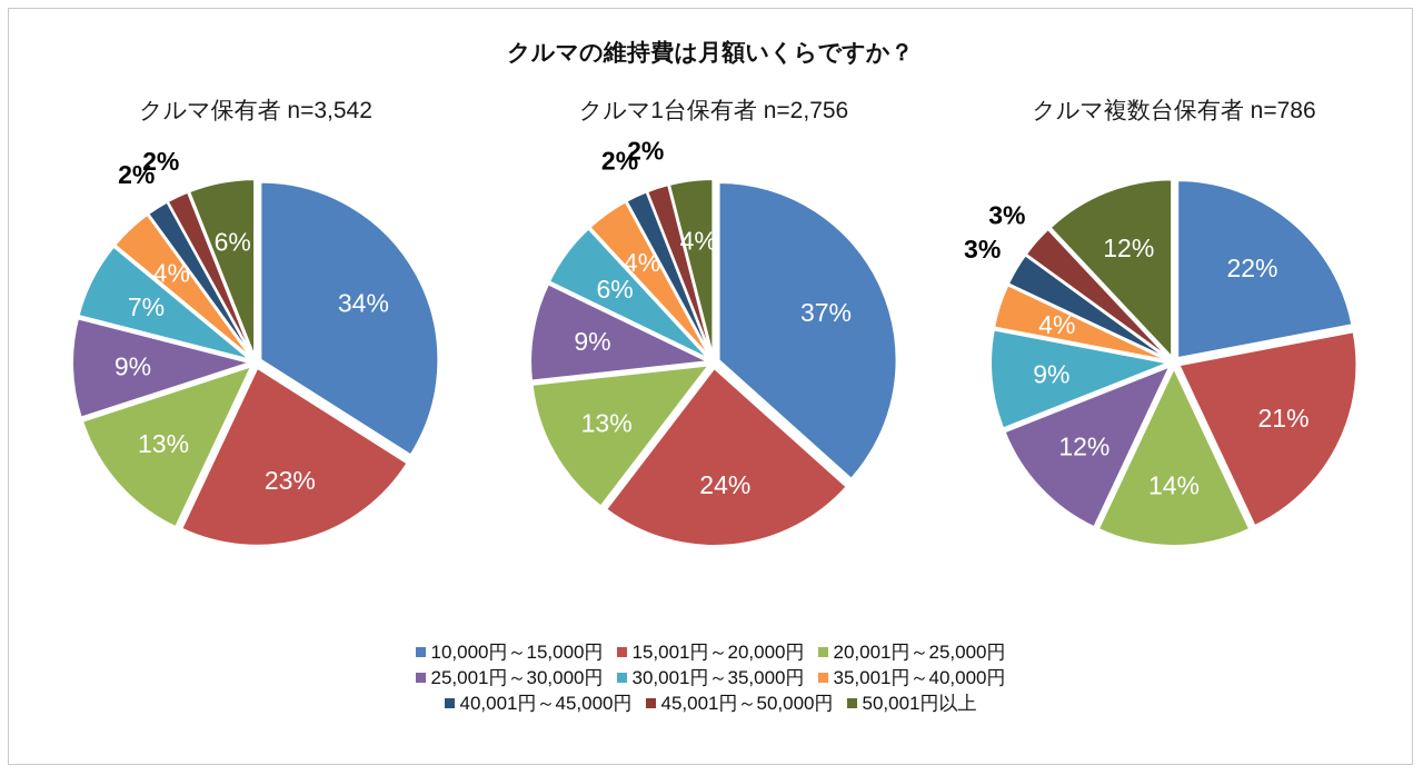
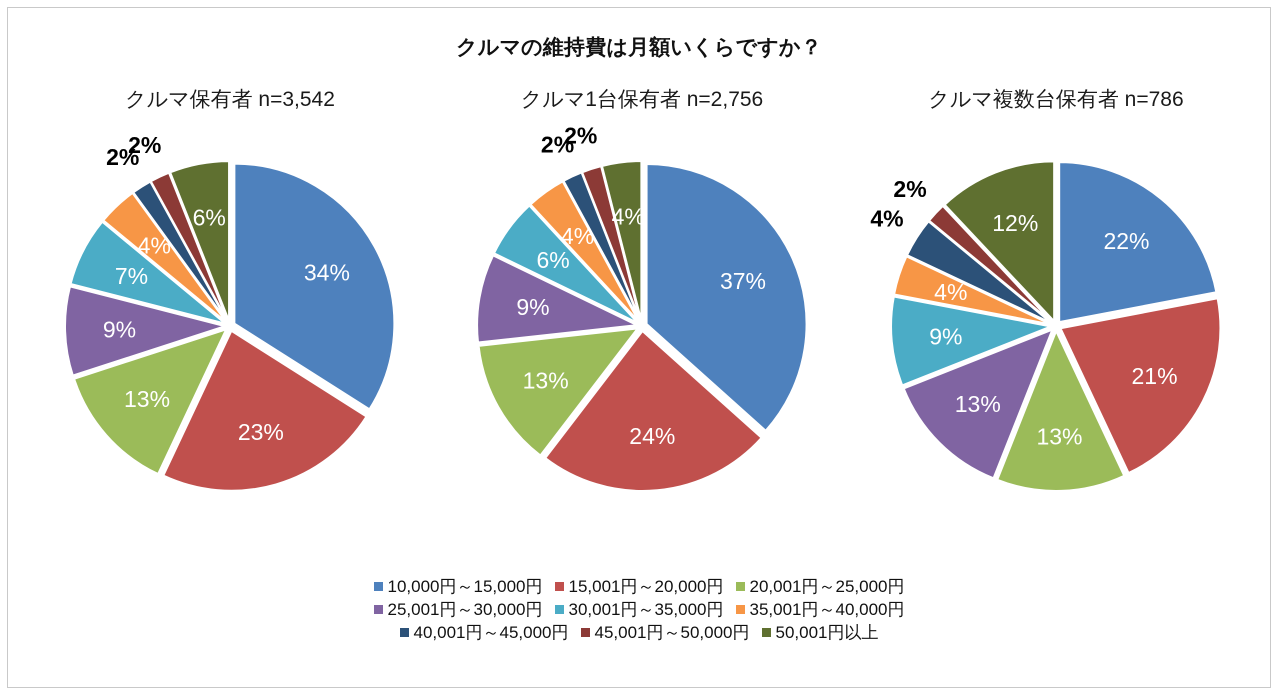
クルマ複数台保有者 n=786/20,001円～25,000円: 14% -> 13%
クルマ複数台保有者 n=786/25,001円～30,000円: 12% -> 13%
クルマ複数台保有者 n=786/40,001円～45,000円: 3% -> 4%
クルマ複数台保有者 n=786/45,001円～50,000円: 3% -> 2%
